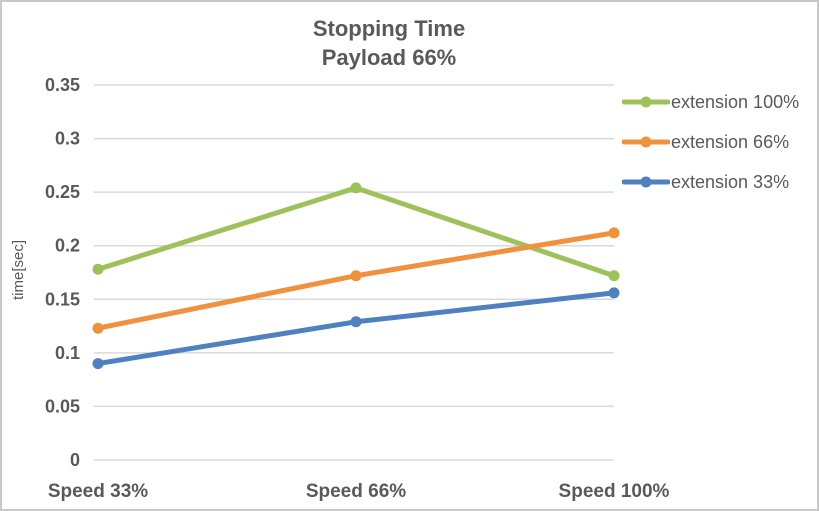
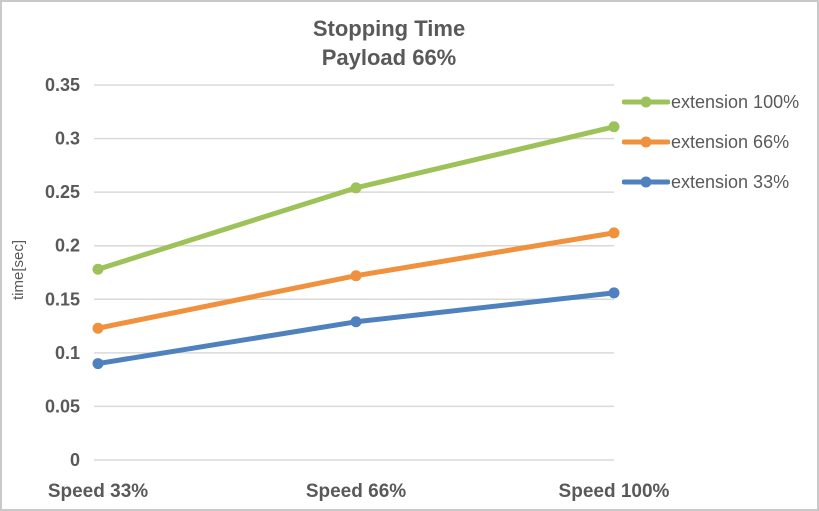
extension 100%/Speed 100%: 0.172 -> 0.311
